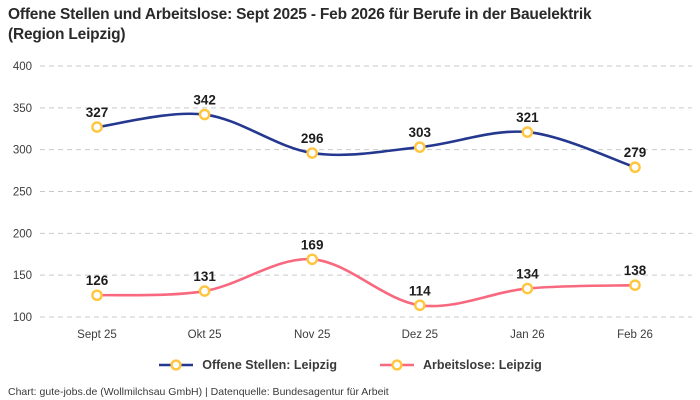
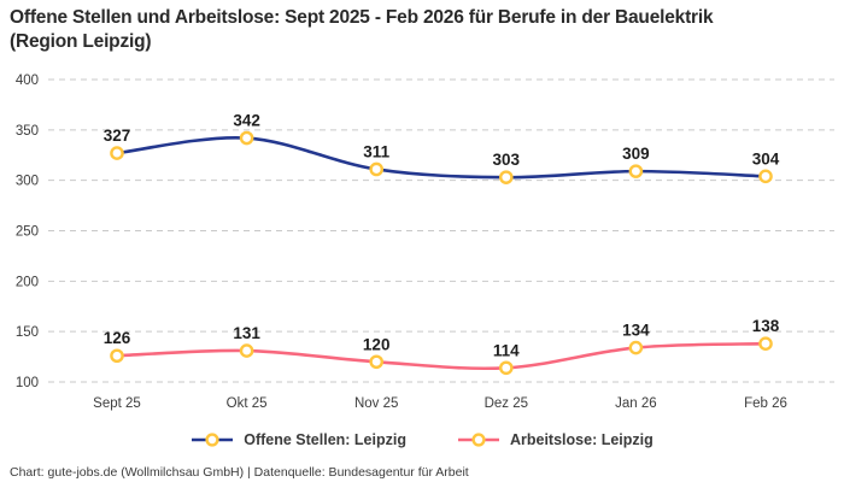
Offene Stellen: Leipzig/Nov 25: 296 -> 311
Arbeitslose: Leipzig/Nov 25: 169 -> 120
Offene Stellen: Leipzig/Jan 26: 321 -> 309
Offene Stellen: Leipzig/Feb 26: 279 -> 304
